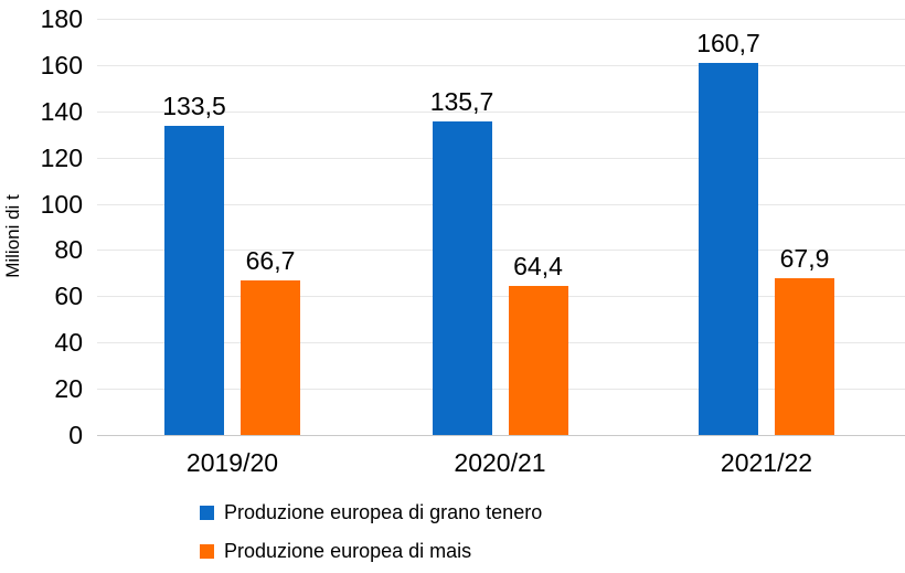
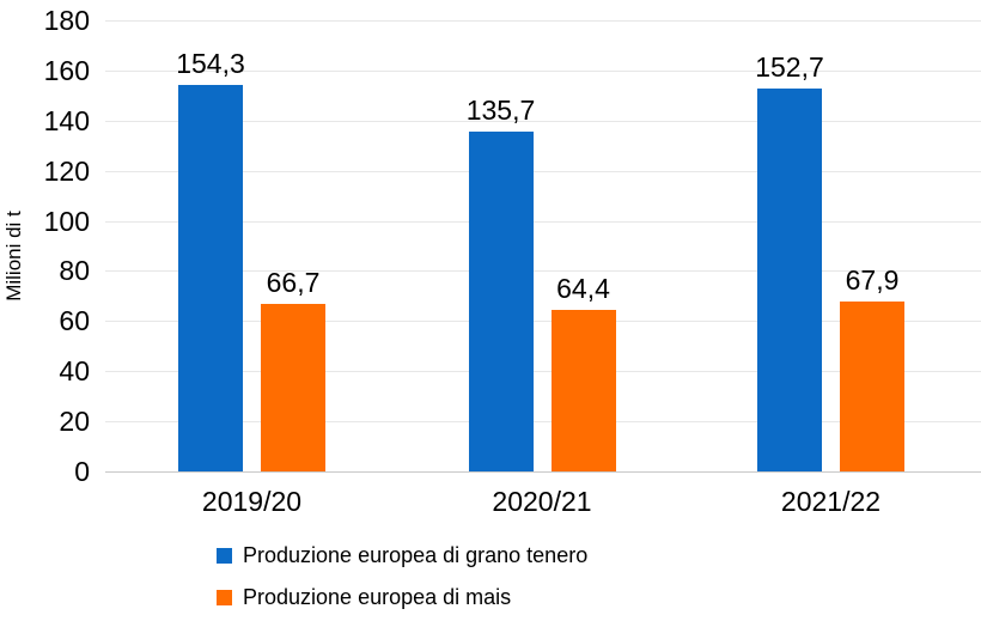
Produzione europea di grano tenero/2019/20: 133,5 -> 154,3
Produzione europea di grano tenero/2021/22: 160,7 -> 152,7
